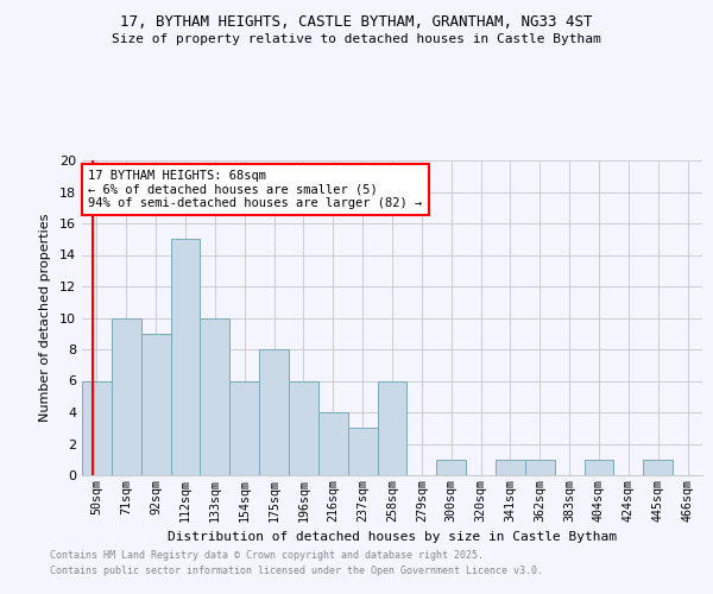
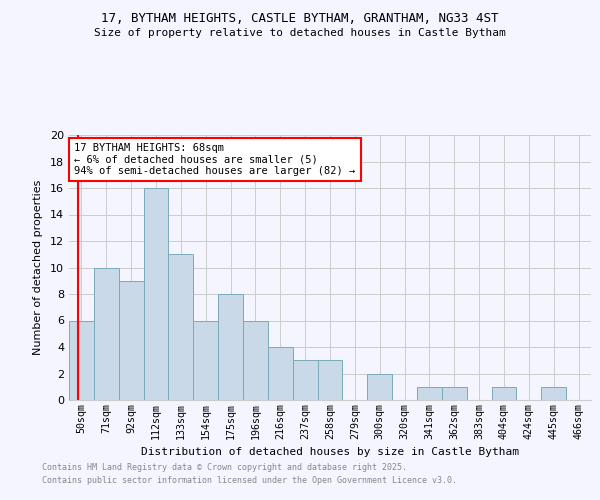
112sqm: 15 -> 16
133sqm: 10 -> 11
258sqm: 6 -> 3
300sqm: 1 -> 2
